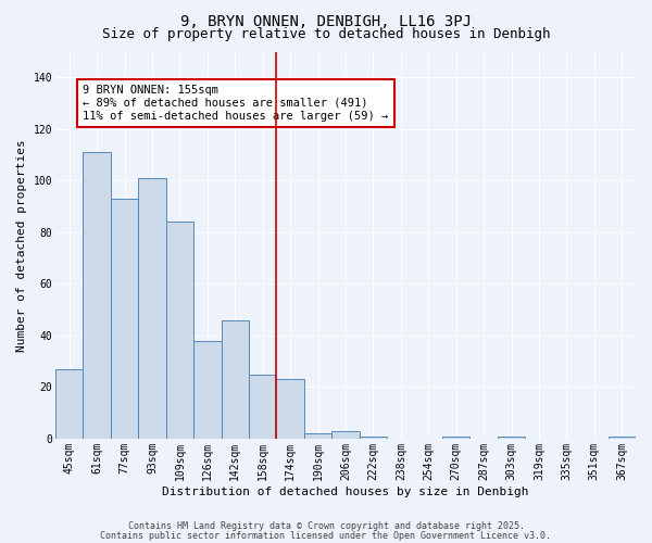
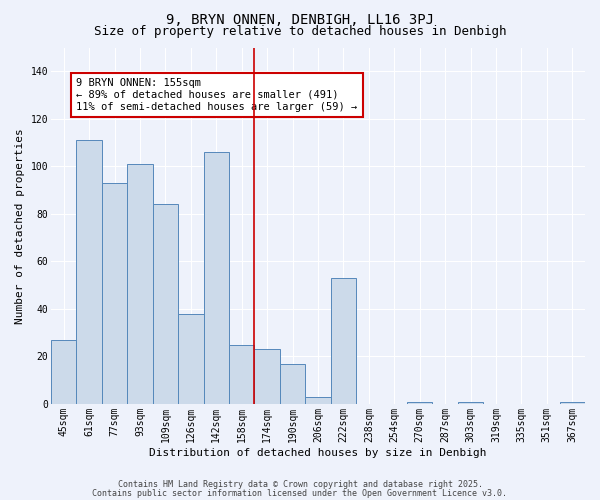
142sqm: 46 -> 106
190sqm: 2 -> 17
222sqm: 1 -> 53
